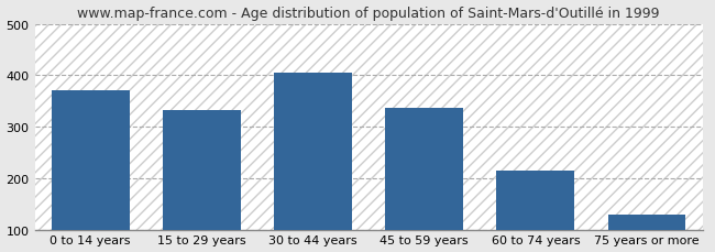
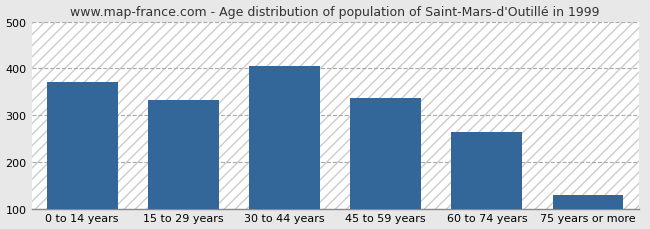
60 to 74 years: 215 -> 263
